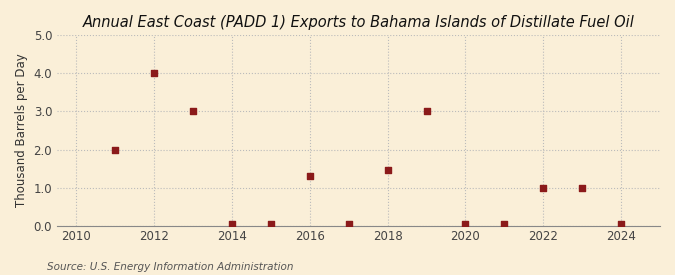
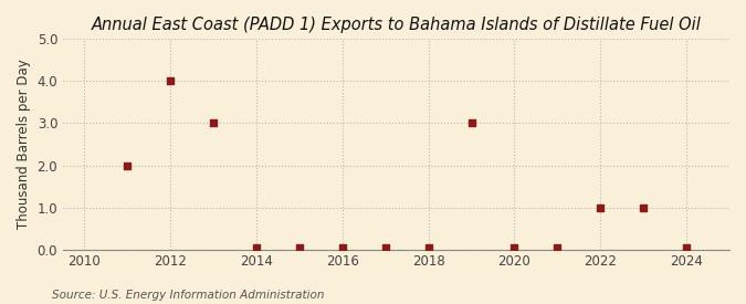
2016: 1.30 -> 0.03
2018: 1.45 -> 0.03
